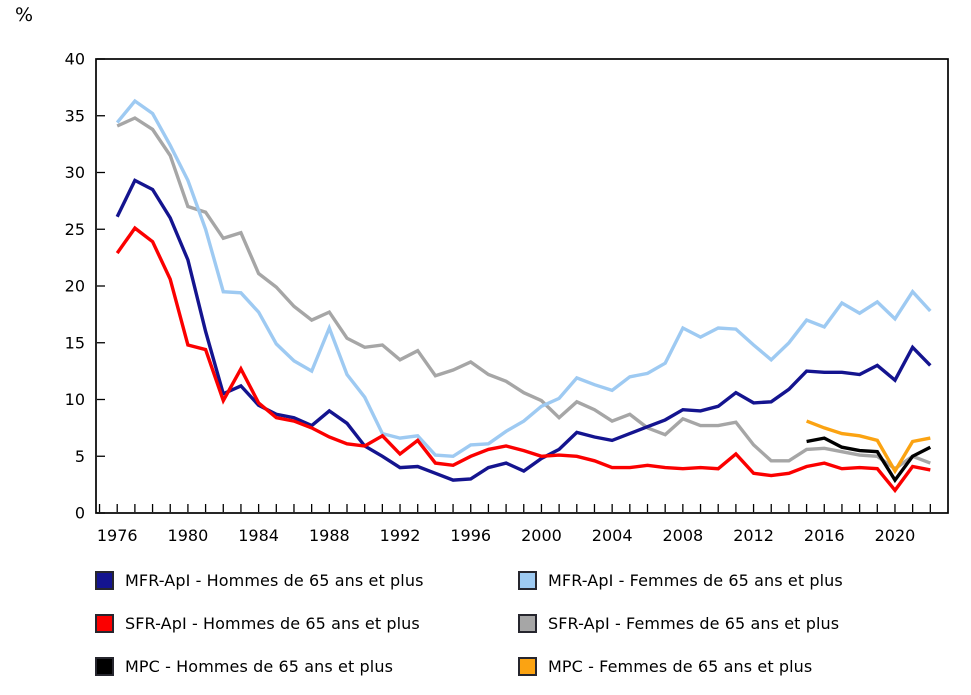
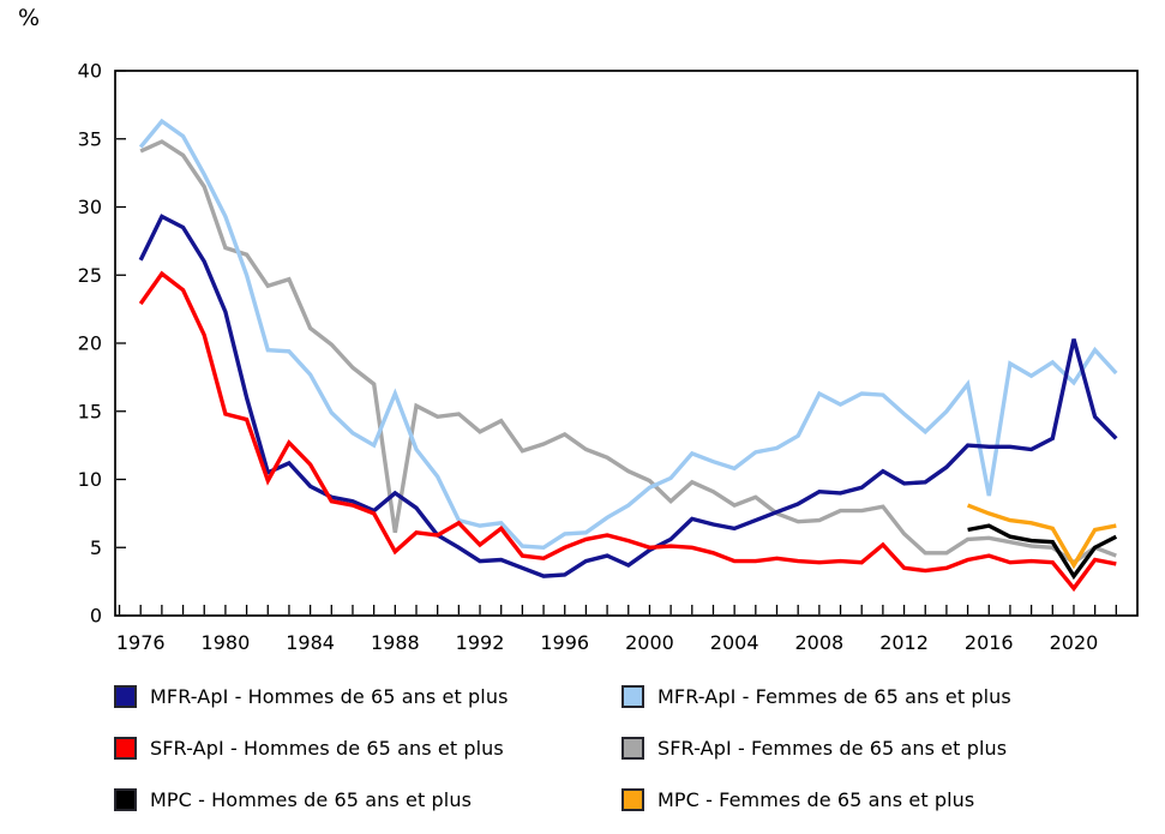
SFR-ApI - Hommes de 65 ans et plus/1984: 9.7 -> 11.1
SFR-ApI - Femmes de 65 ans et plus/1988: 17.7 -> 6.1
SFR-ApI - Hommes de 65 ans et plus/1988: 6.7 -> 4.7
SFR-ApI - Femmes de 65 ans et plus/2008: 8.3 -> 7.0
MFR-ApI - Femmes de 65 ans et plus/2016: 16.4 -> 8.8
MFR-ApI - Hommes de 65 ans et plus/2020: 11.7 -> 20.3
